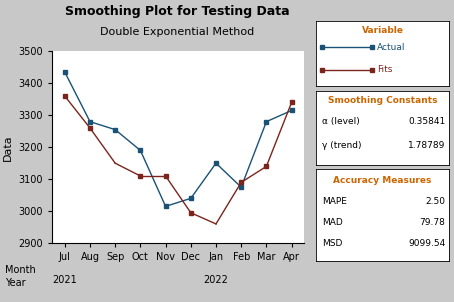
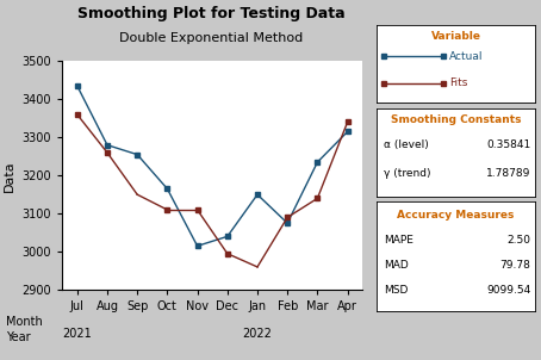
Oct: 3190 -> 3165
Mar: 3280 -> 3235
